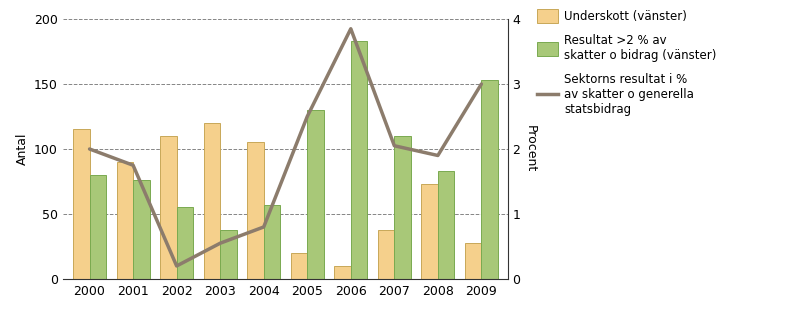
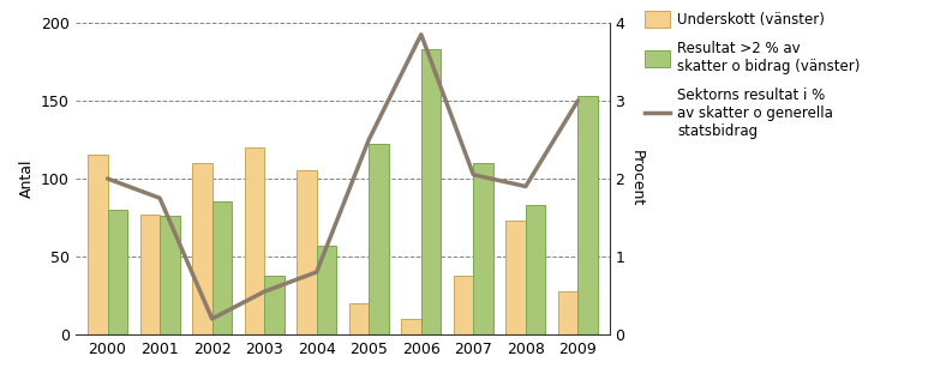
Underskott (vänster)/2001: 90 -> 77
Resultat >2 % av skatter o bidrag (vänster)/2002: 55 -> 85
Resultat >2 % av skatter o bidrag (vänster)/2005: 130 -> 122
